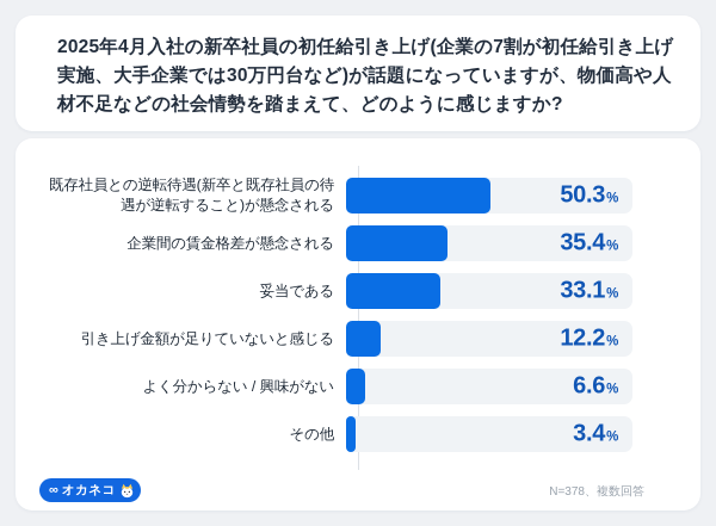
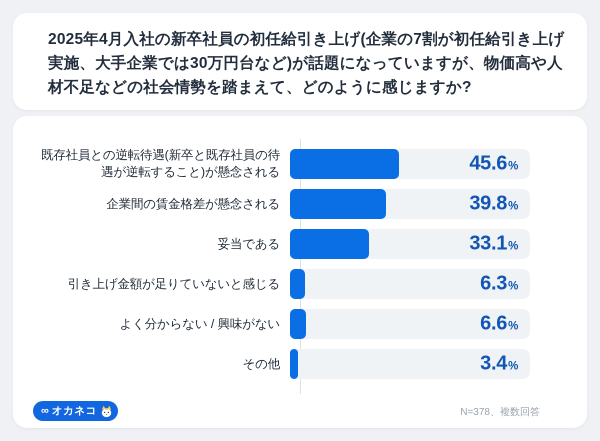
既存社員との逆転待遇(新卒と既存社員の待遇が逆転すること)が懸念される: 50.3 -> 45.6
企業間の賃金格差が懸念される: 35.4 -> 39.8
引き上げ金額が足りていないと感じる: 12.2 -> 6.3
